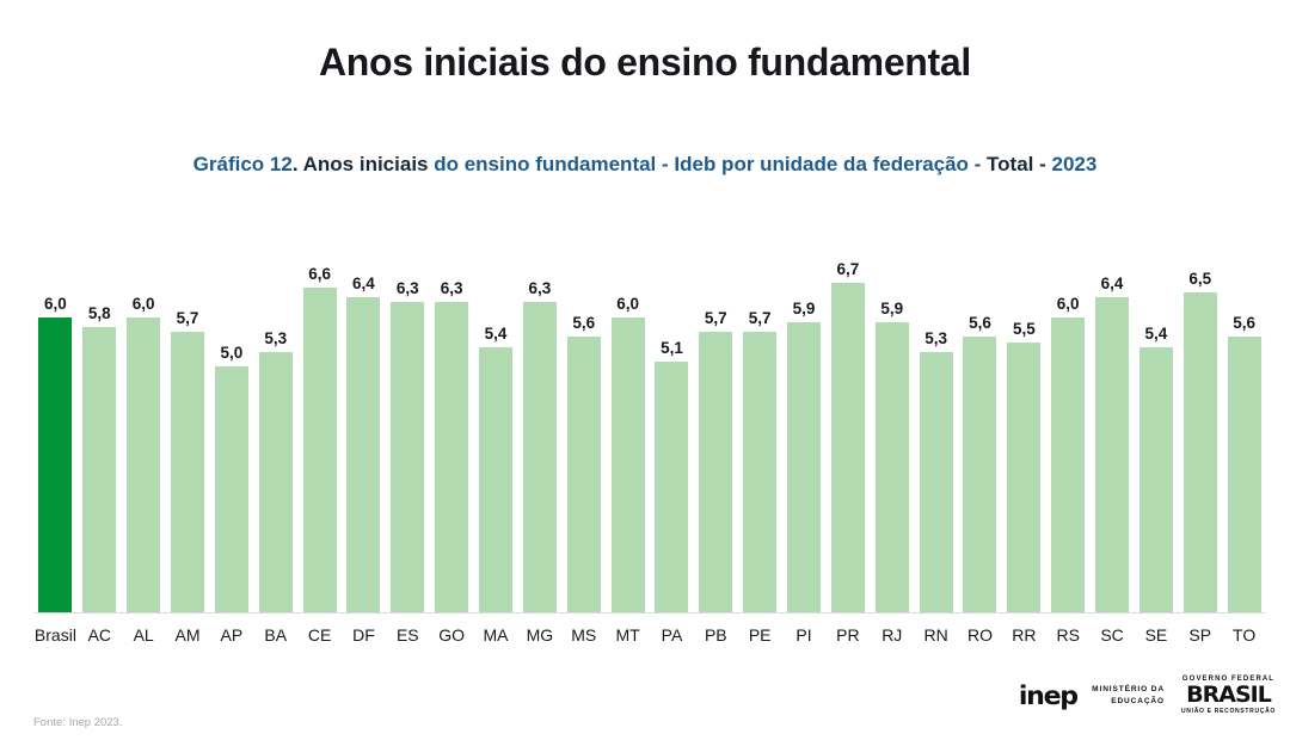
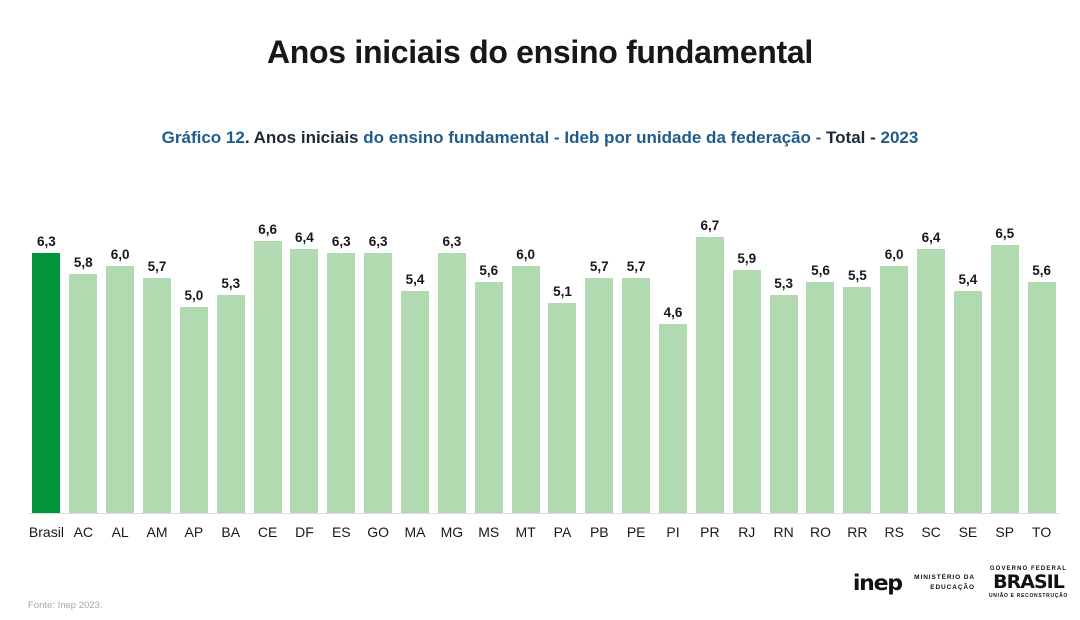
Brasil: 6,0 -> 6,3
PI: 5,9 -> 4,6
